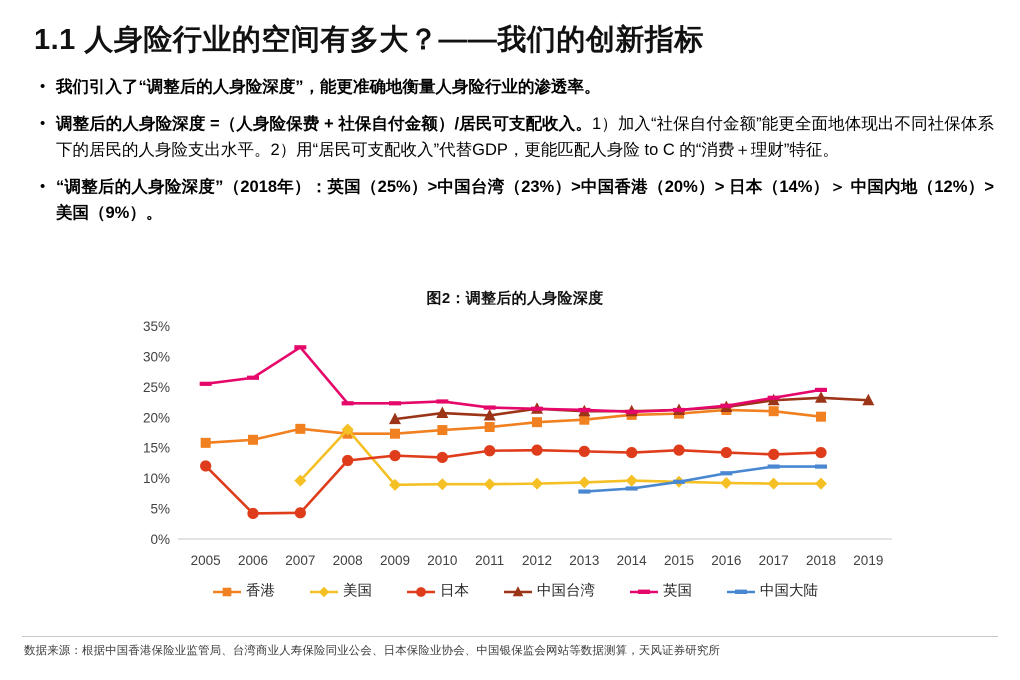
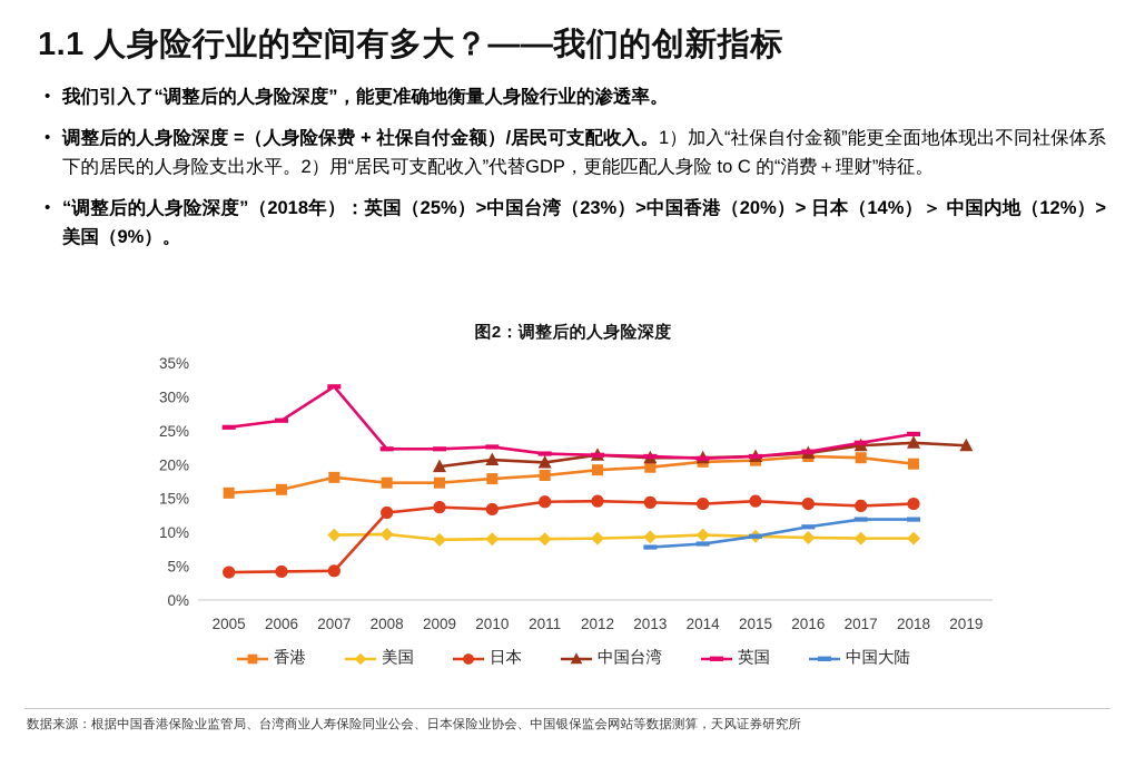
日本/2005: 12% -> 4%
美国/2008: 18% -> 10%
